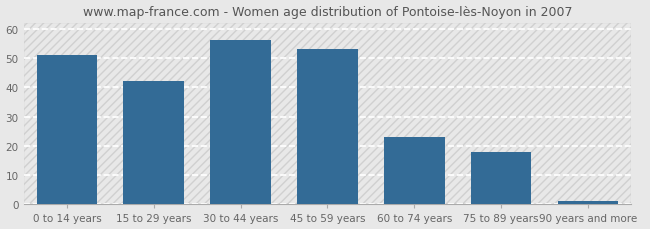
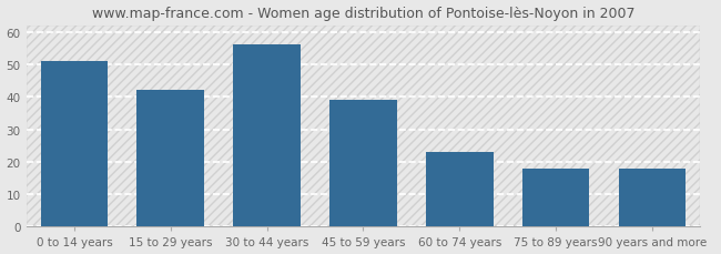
45 to 59 years: 53 -> 39
90 years and more: 1 -> 18
